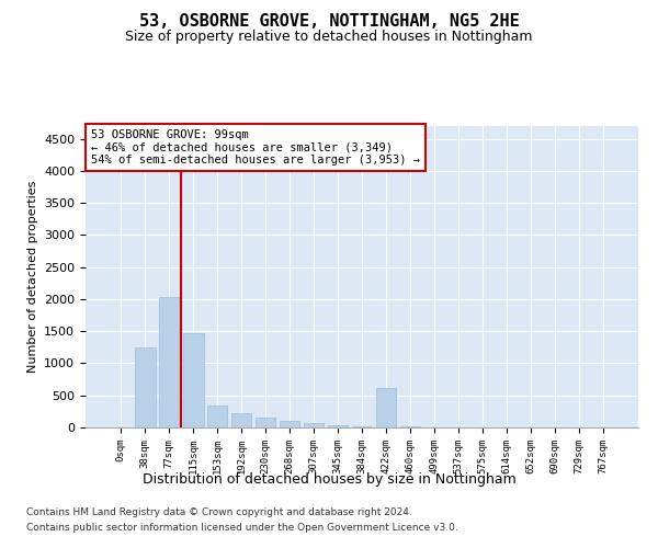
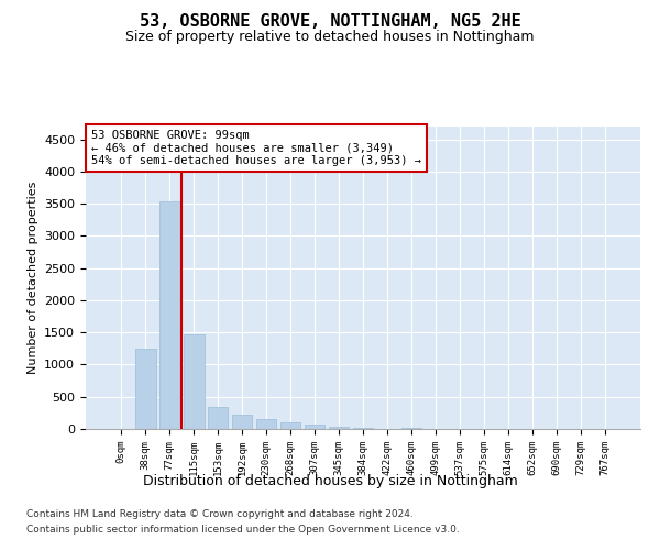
77sqm: 2040 -> 3530
422sqm: 620 -> 0
